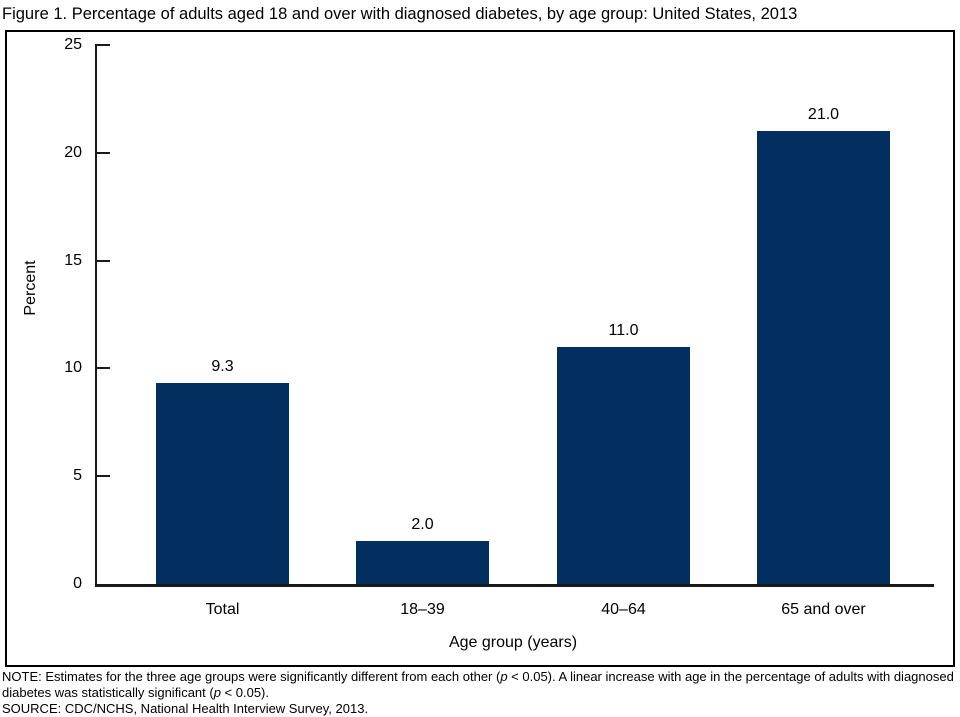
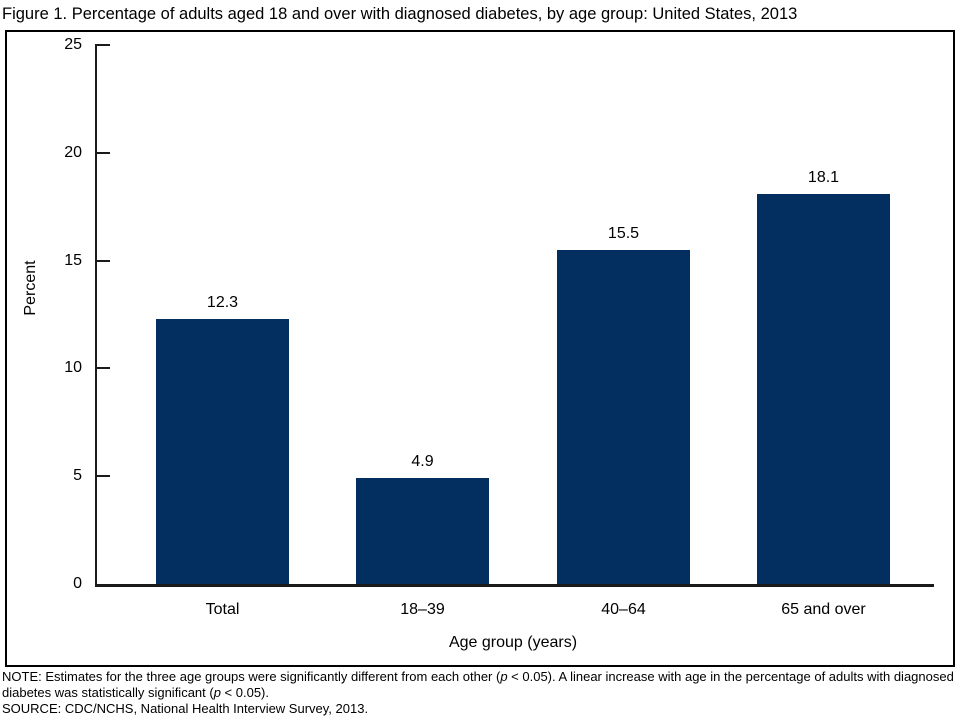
Total: 9.3 -> 12.3
18–39: 2.0 -> 4.9
40–64: 11.0 -> 15.5
65 and over: 21.0 -> 18.1
